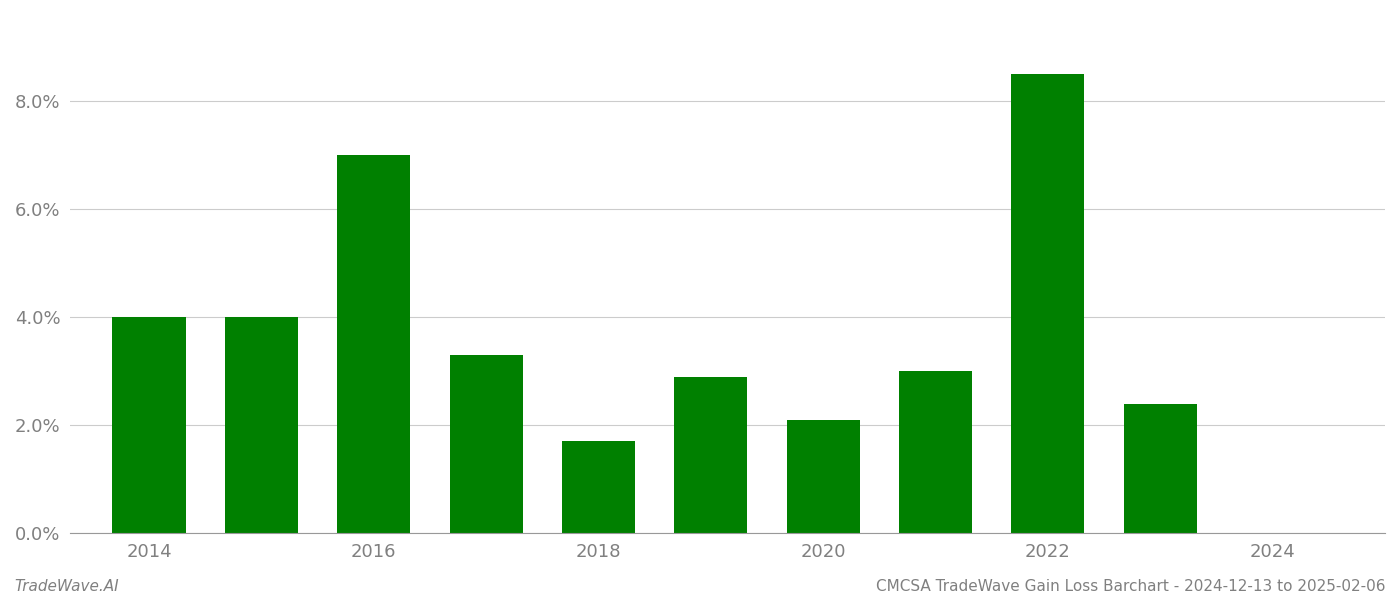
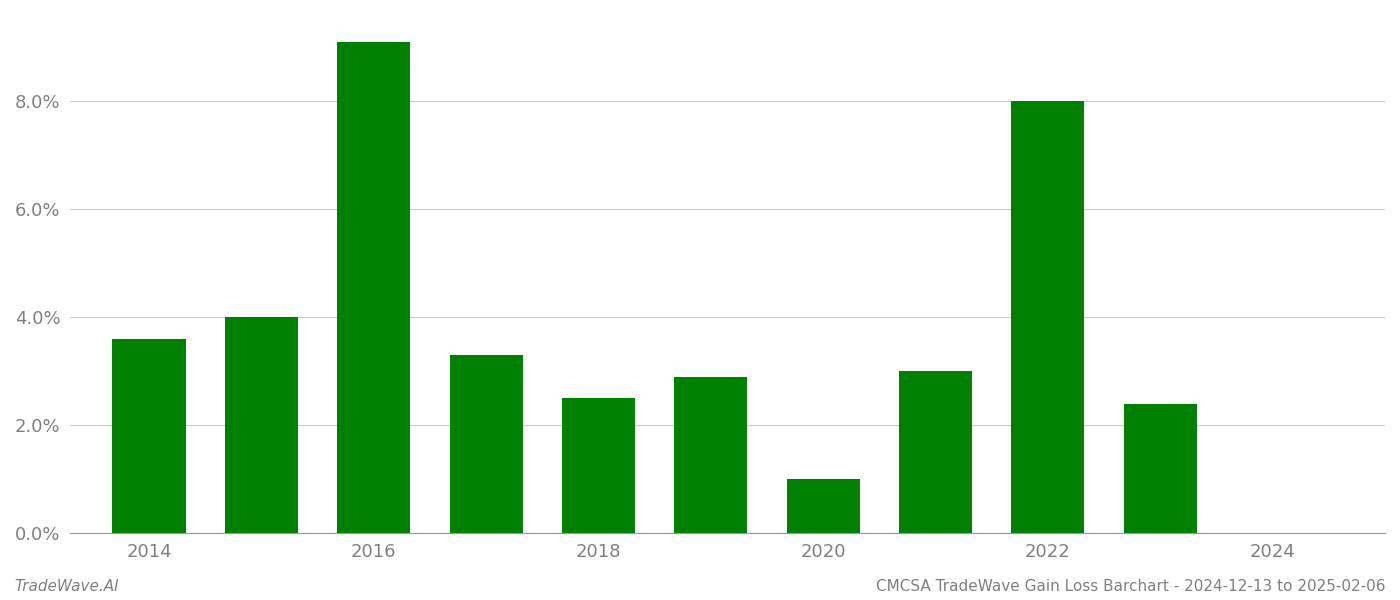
2014: 4.0% -> 3.6%
2016: 7.0% -> 9.1%
2018: 1.7% -> 2.5%
2020: 2.1% -> 1.0%
2022: 8.5% -> 8.0%
